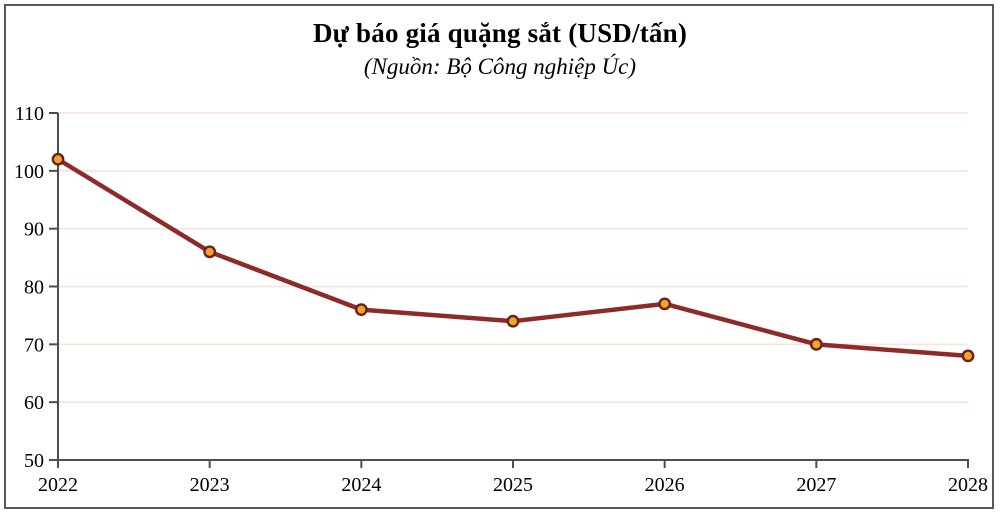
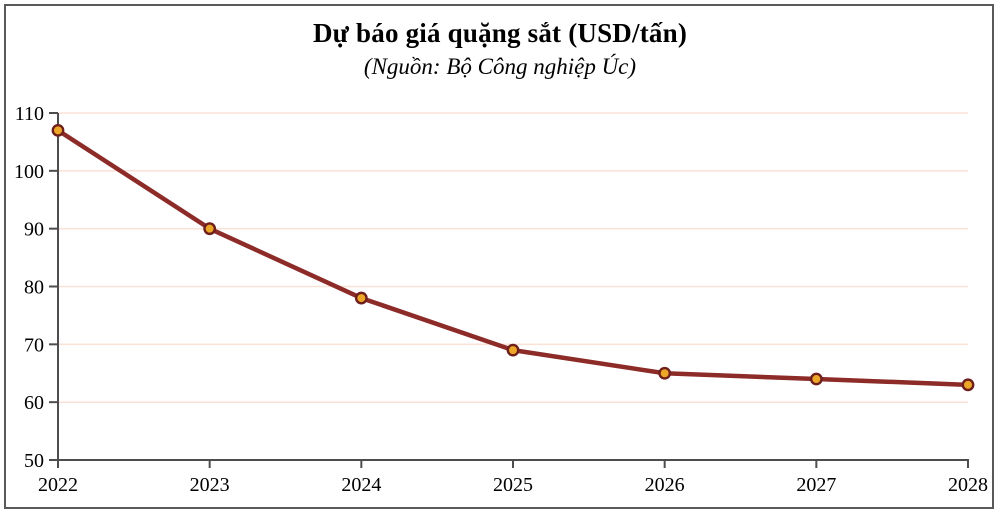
2022: 102 -> 107
2023: 86 -> 90
2024: 76 -> 78
2025: 74 -> 69
2026: 77 -> 65
2027: 70 -> 64
2028: 68 -> 63
